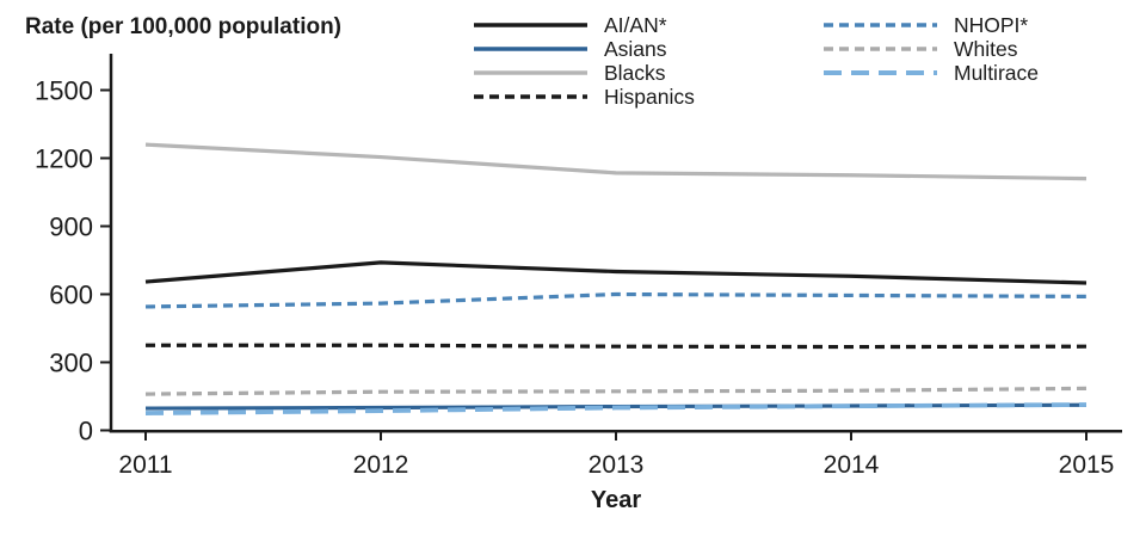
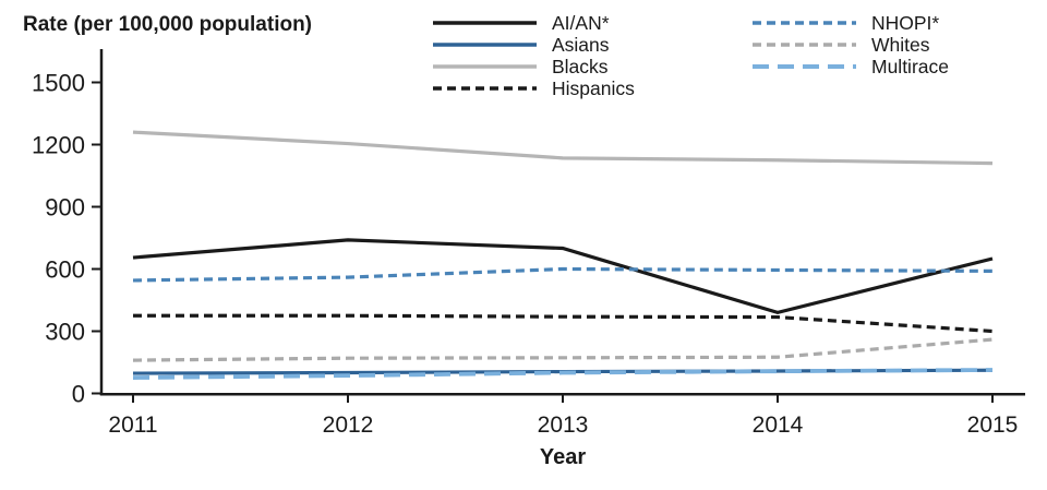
AI/AN*/2014: 680 -> 390
Hispanics/2015: 370 -> 300
Whites/2015: 180 -> 260
